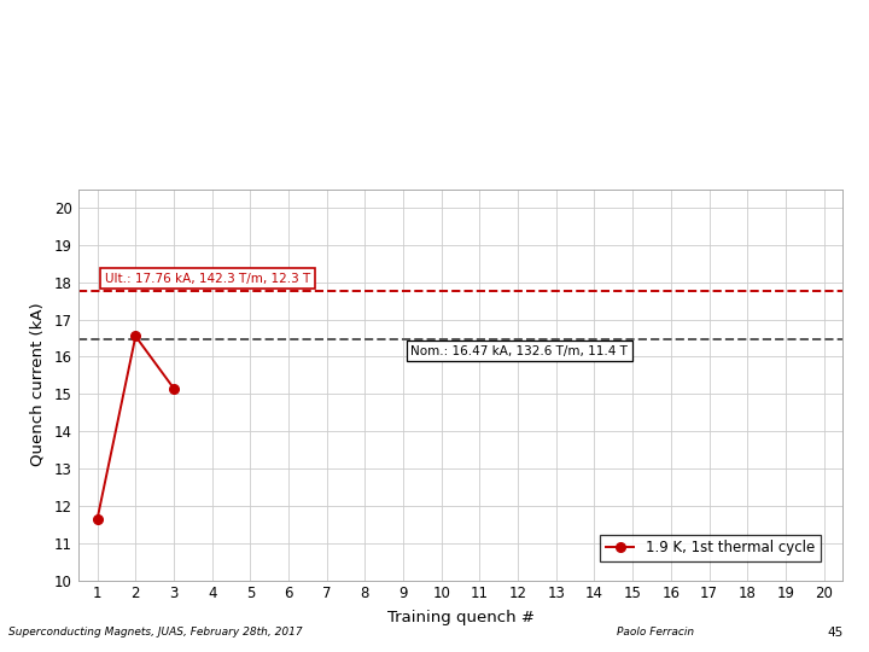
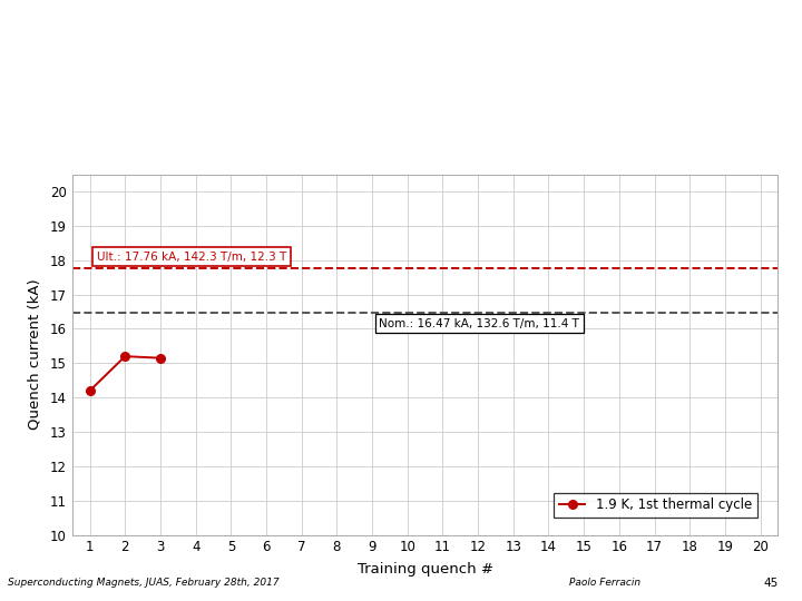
1: 11.65 -> 14.20
2: 16.55 -> 15.20
